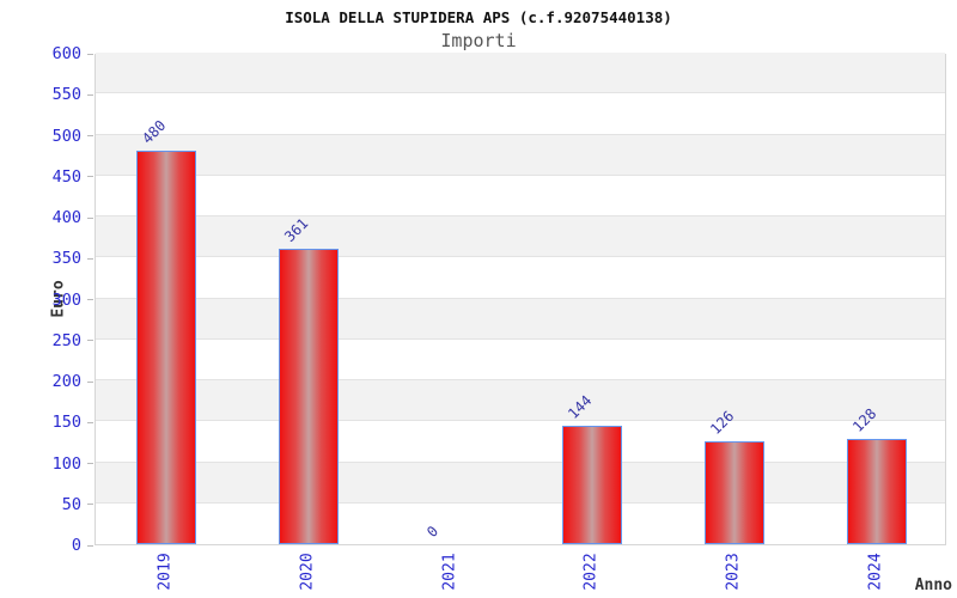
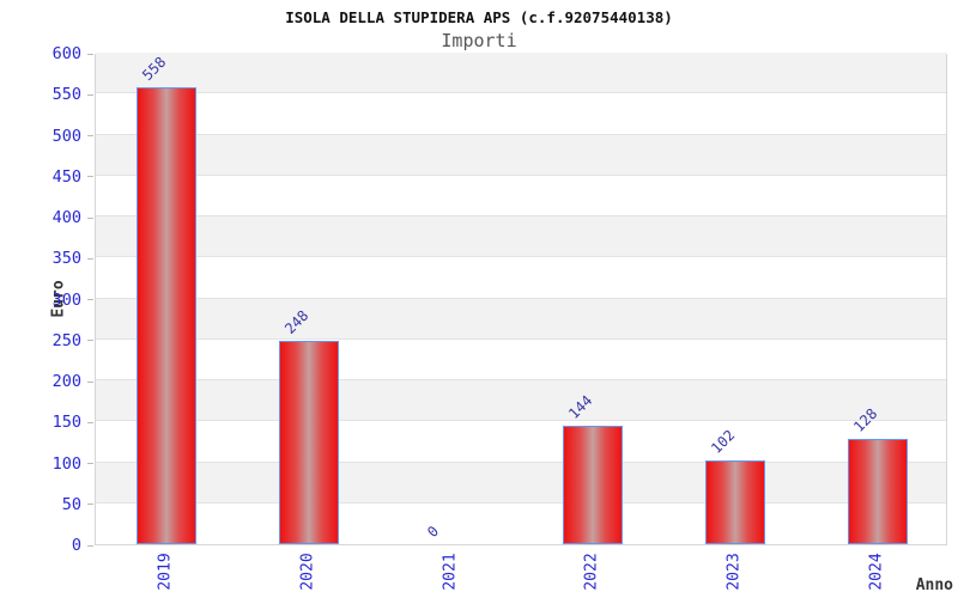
2019: 480 -> 558
2020: 361 -> 248
2023: 126 -> 102
